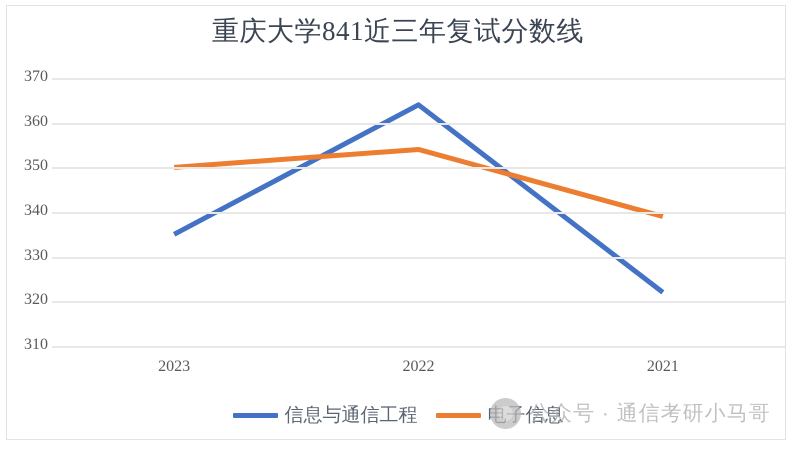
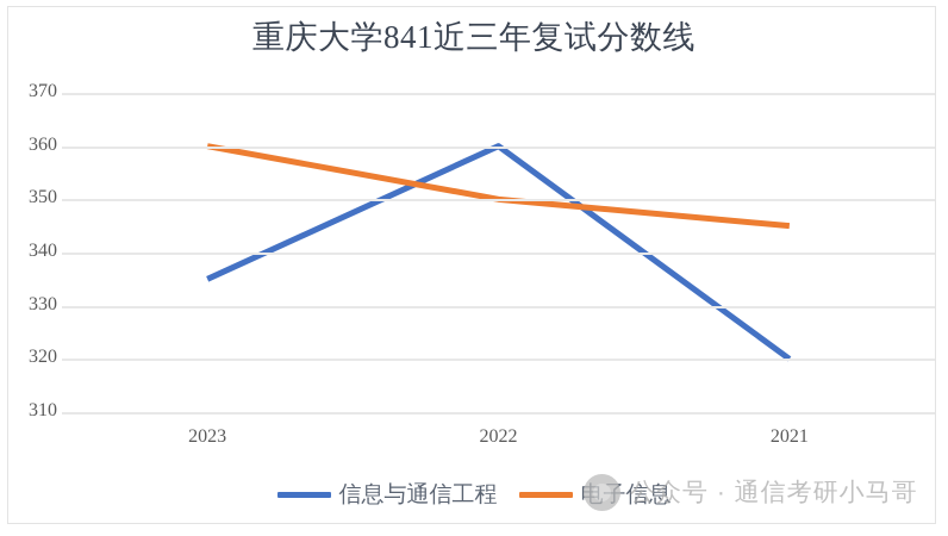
电子信息/2023: 350 -> 360
信息与通信工程/2022: 364 -> 360
电子信息/2022: 354 -> 350
信息与通信工程/2021: 322 -> 320
电子信息/2021: 339 -> 345
